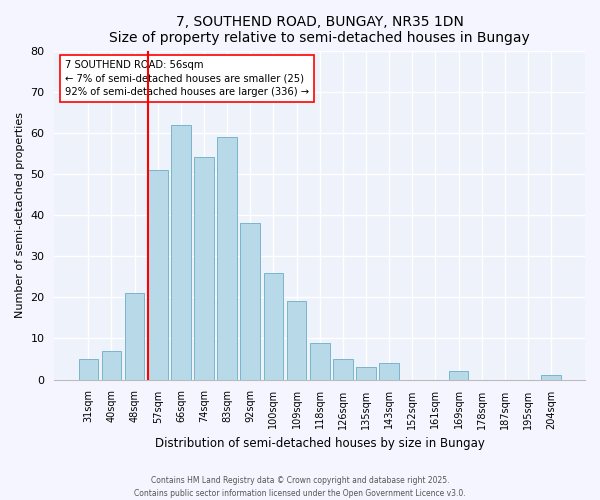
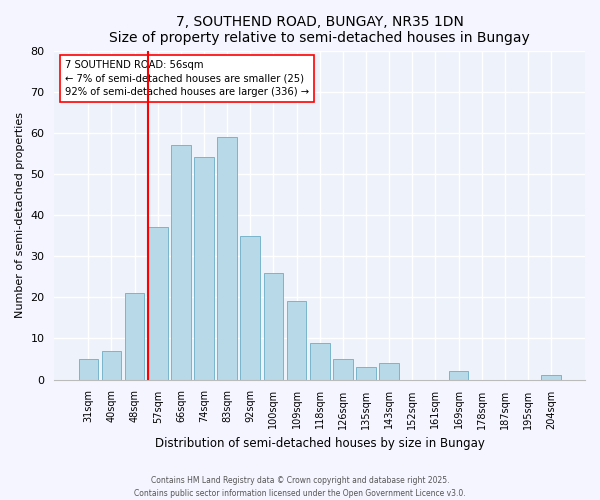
57sqm: 51 -> 37
66sqm: 62 -> 57
92sqm: 38 -> 35
